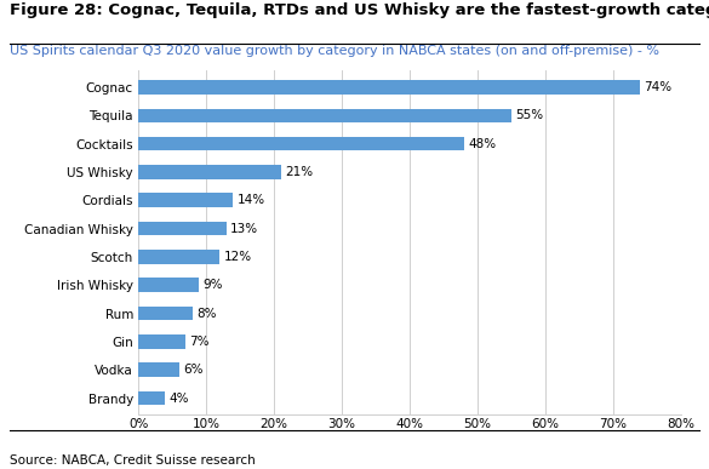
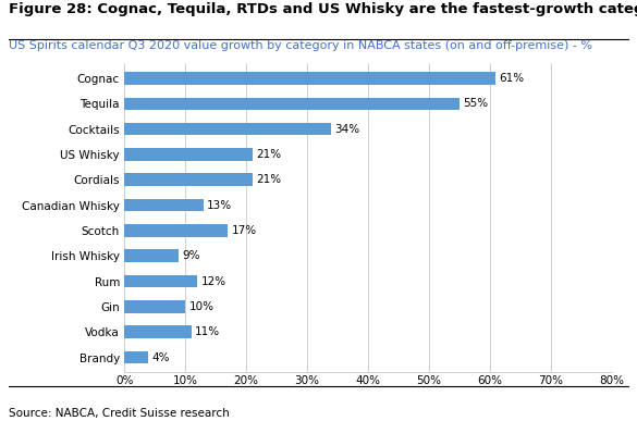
Cognac: 74% -> 61%
Cocktails: 48% -> 34%
Cordials: 14% -> 21%
Scotch: 12% -> 17%
Rum: 8% -> 12%
Gin: 7% -> 10%
Vodka: 6% -> 11%
